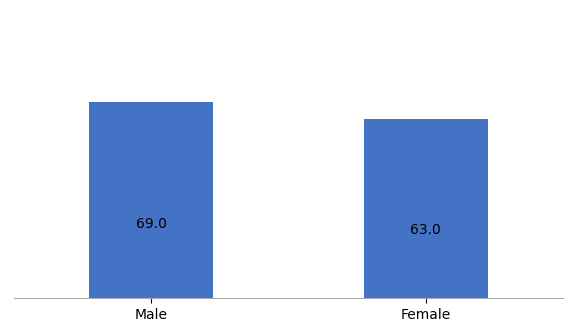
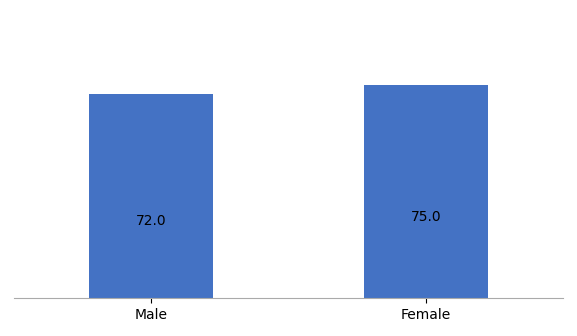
Male: 69.0 -> 72.0
Female: 63.0 -> 75.0
